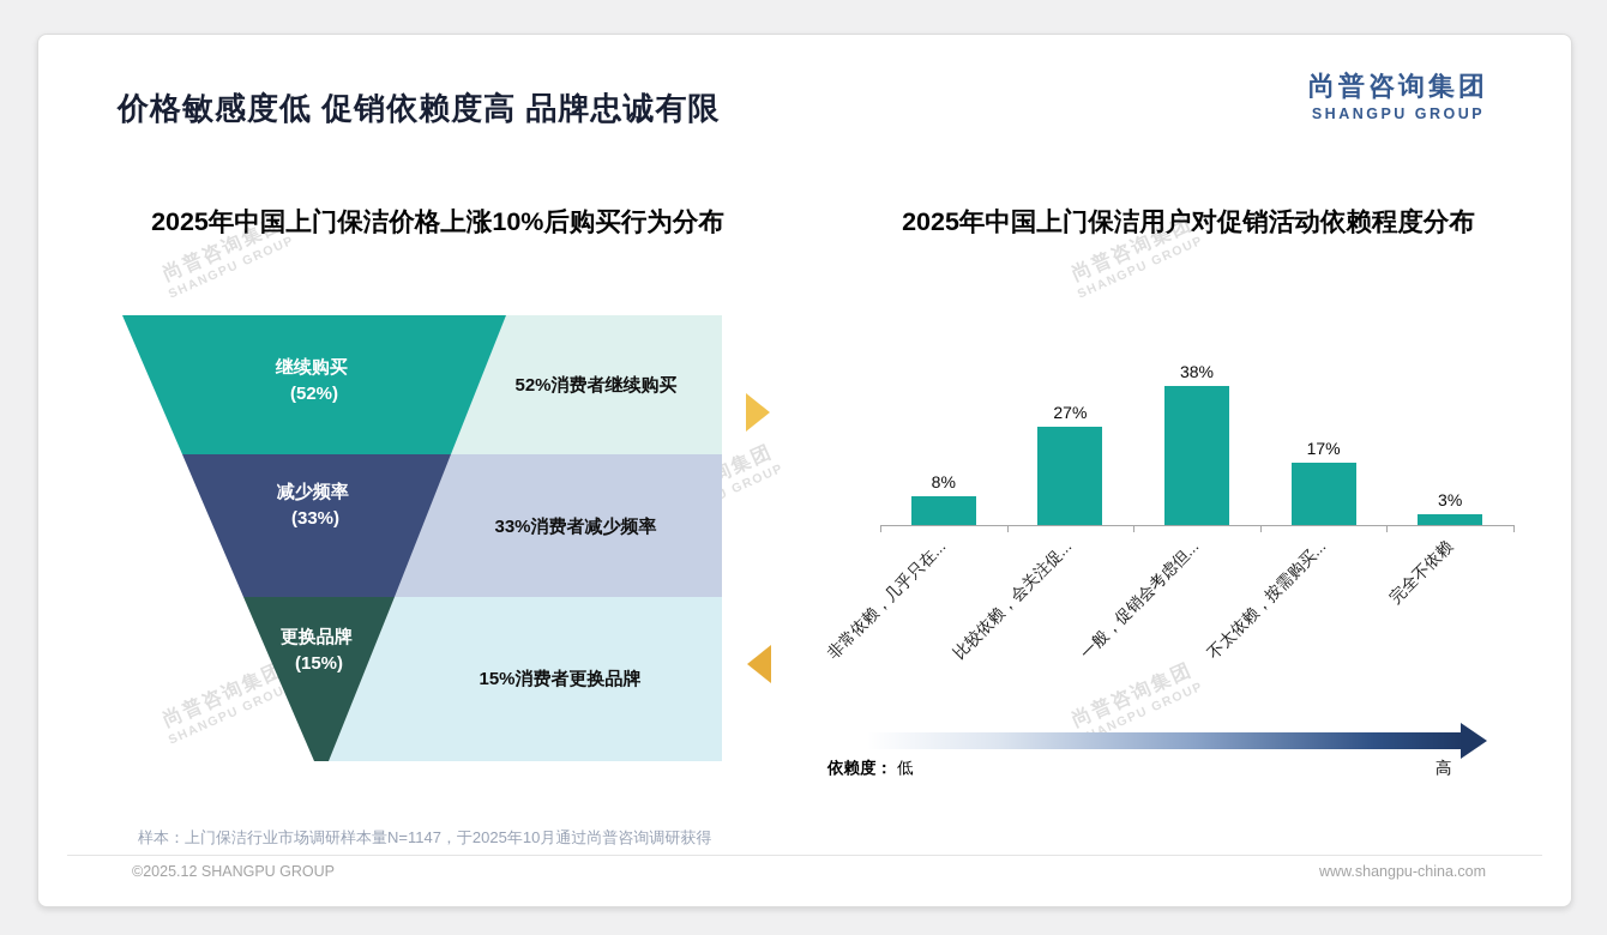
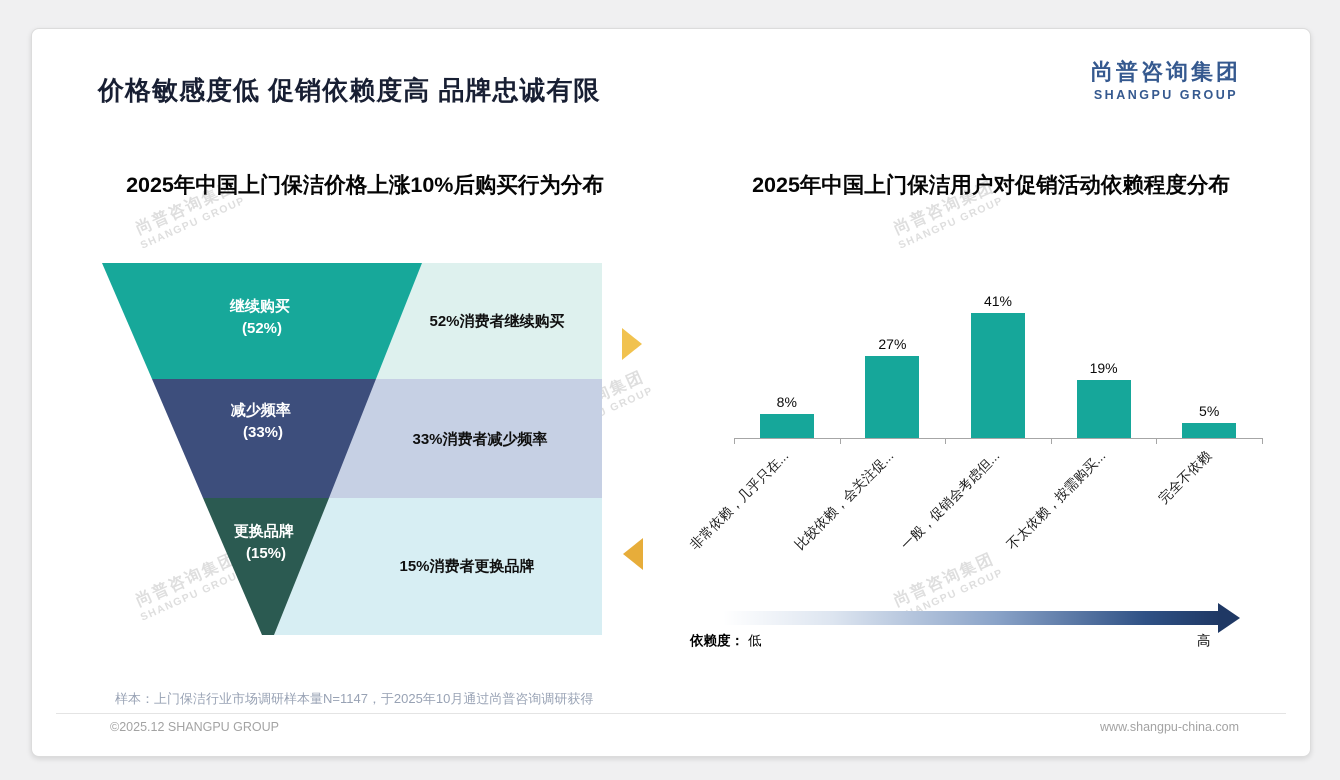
2025年中国上门保洁用户对促销活动依赖程度分布/一般，促销会考虑但...: 38% -> 41%
2025年中国上门保洁用户对促销活动依赖程度分布/不太依赖，按需购买...: 17% -> 19%
2025年中国上门保洁用户对促销活动依赖程度分布/完全不依赖: 3% -> 5%
